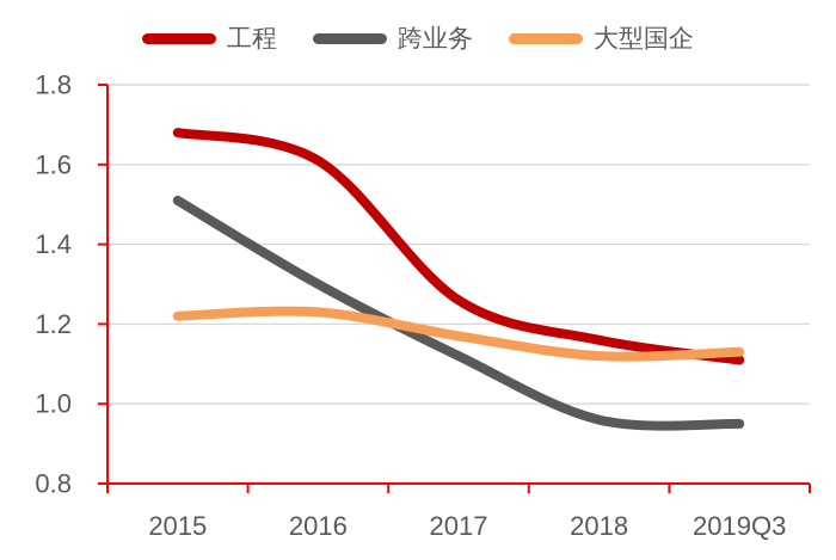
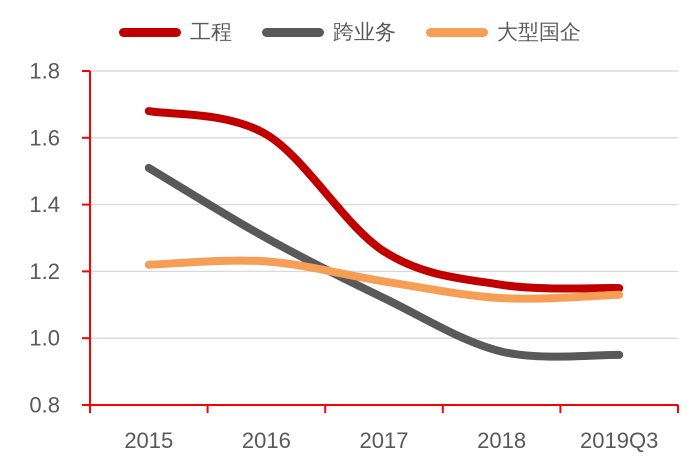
工程/2019Q3: 1.11 -> 1.15
